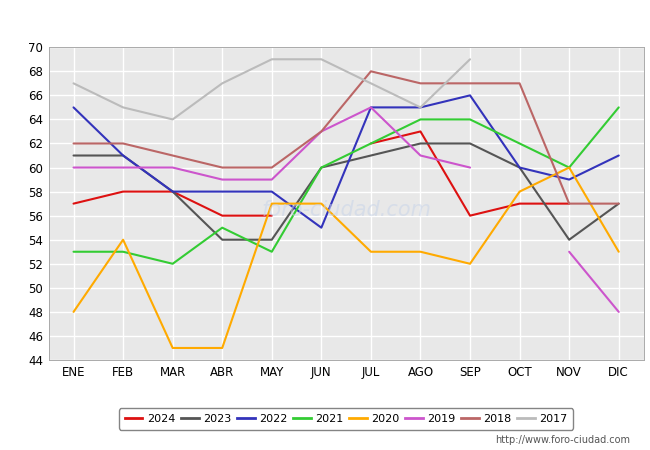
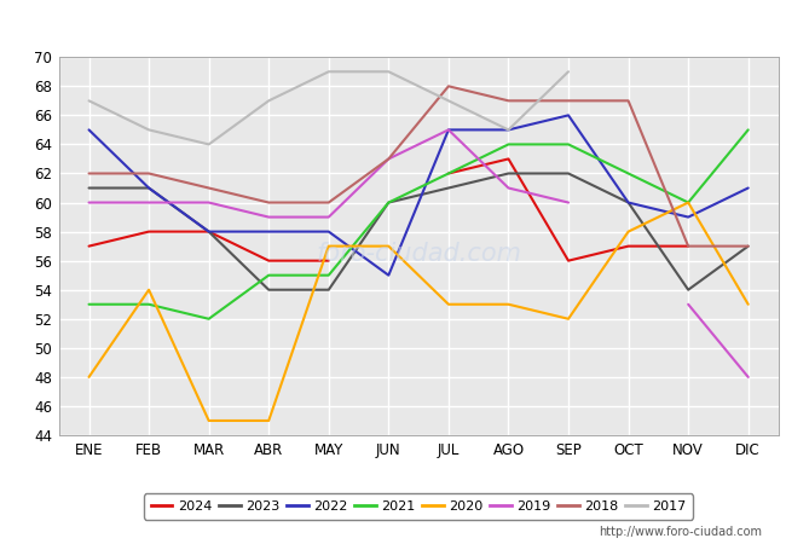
2021/MAY: 53 -> 55
